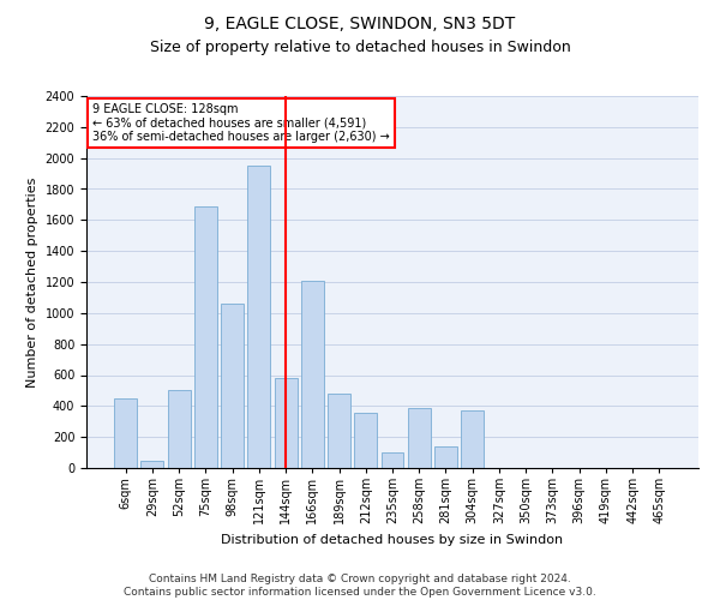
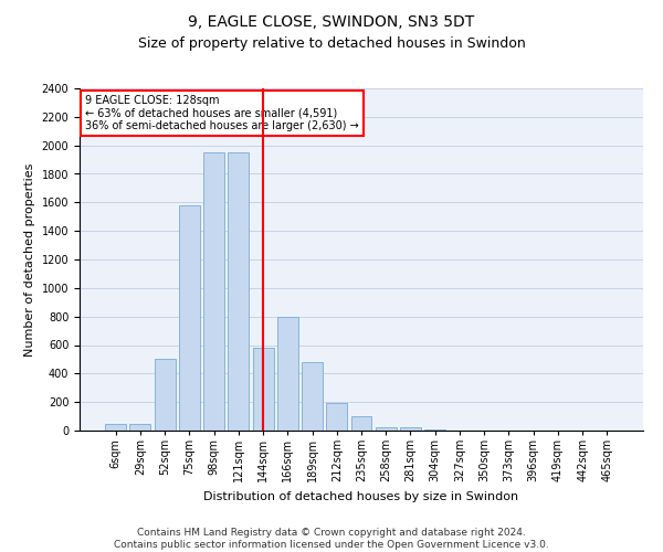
6sqm: 450 -> 50
75sqm: 1690 -> 1580
98sqm: 1060 -> 1950
166sqm: 1210 -> 800
212sqm: 360 -> 190
258sqm: 390 -> 20
281sqm: 140 -> 20
304sqm: 370 -> 10
